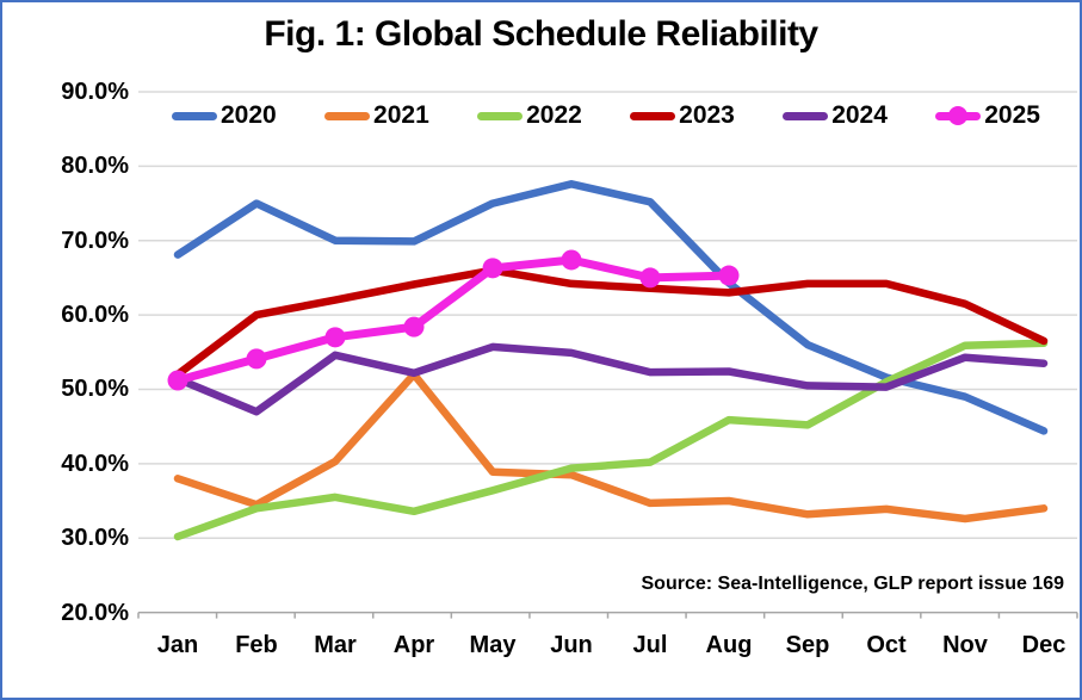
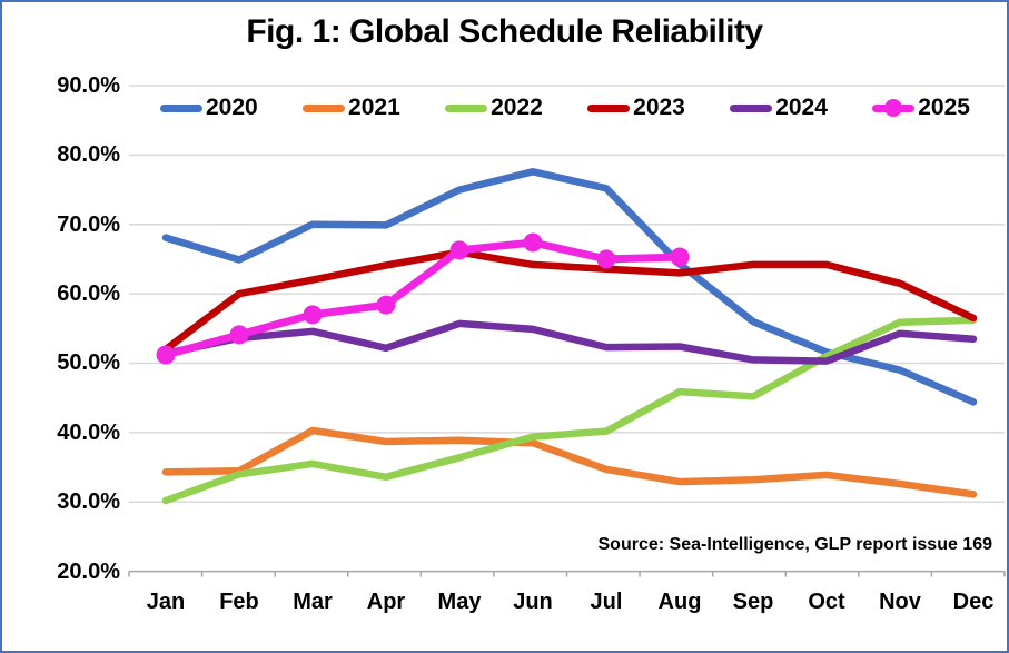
2021/Jan: 38% -> 34%
2020/Feb: 75% -> 65%
2024/Feb: 47% -> 54%
2021/Apr: 52% -> 39%
2021/Aug: 35% -> 33%
2021/Dec: 34% -> 31%
